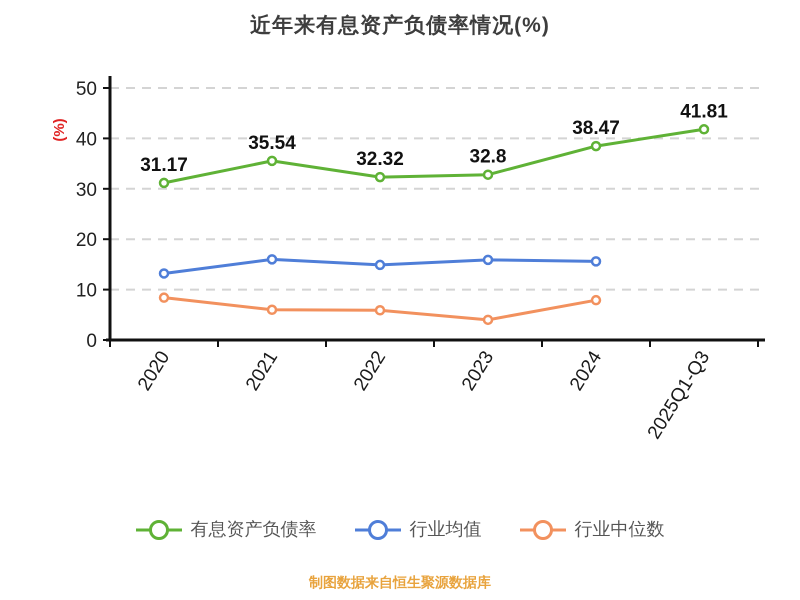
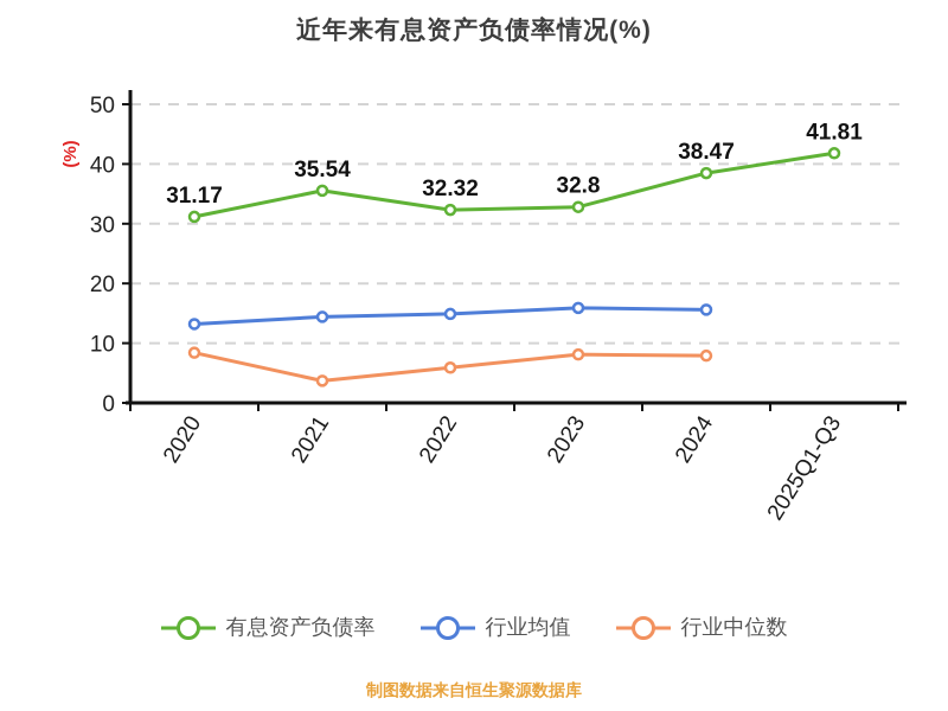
行业均值/2021: 16 -> 14
行业中位数/2021: 6 -> 4
行业中位数/2023: 4 -> 8
